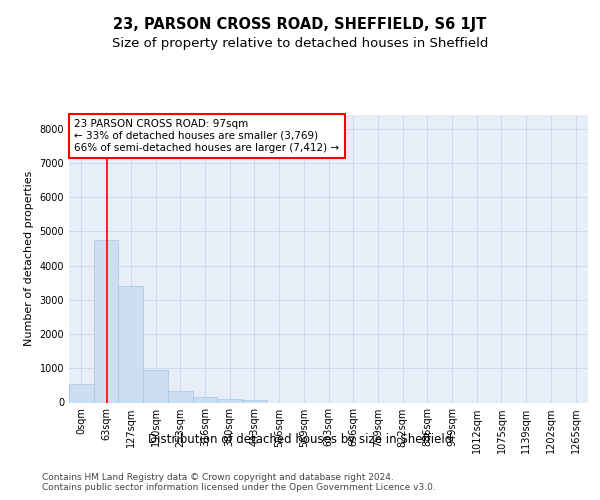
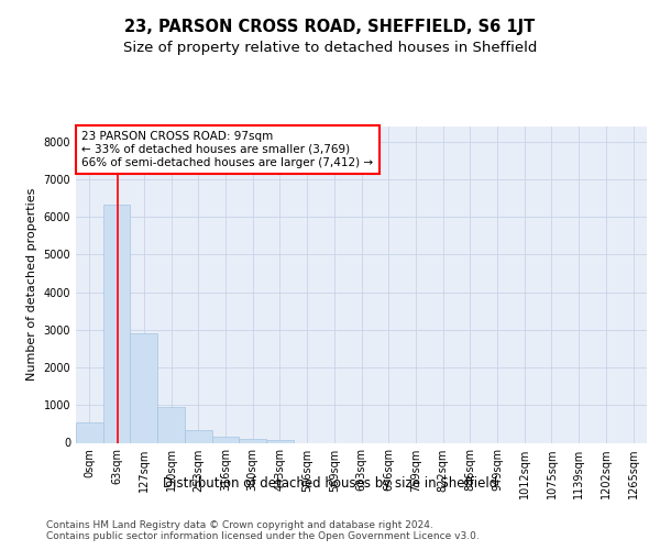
63sqm: 4750 -> 6340
127sqm: 3400 -> 2920
